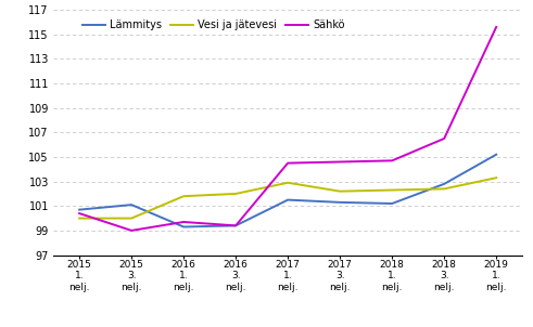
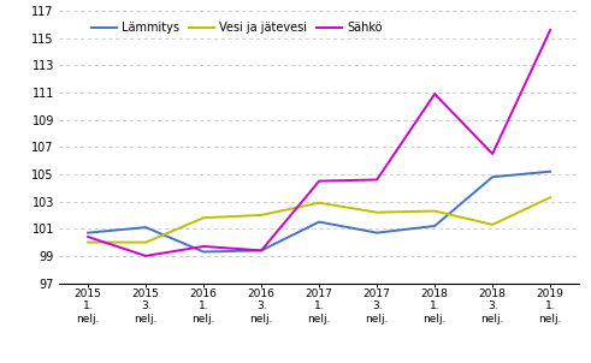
Lämmitys/2017 3. nelj.: 101.3 -> 100.7
Sähkö/2018 1. nelj.: 104.7 -> 110.9
Lämmitys/2018 3. nelj.: 102.8 -> 104.8
Vesi ja jätevesi/2018 3. nelj.: 102.4 -> 101.3
